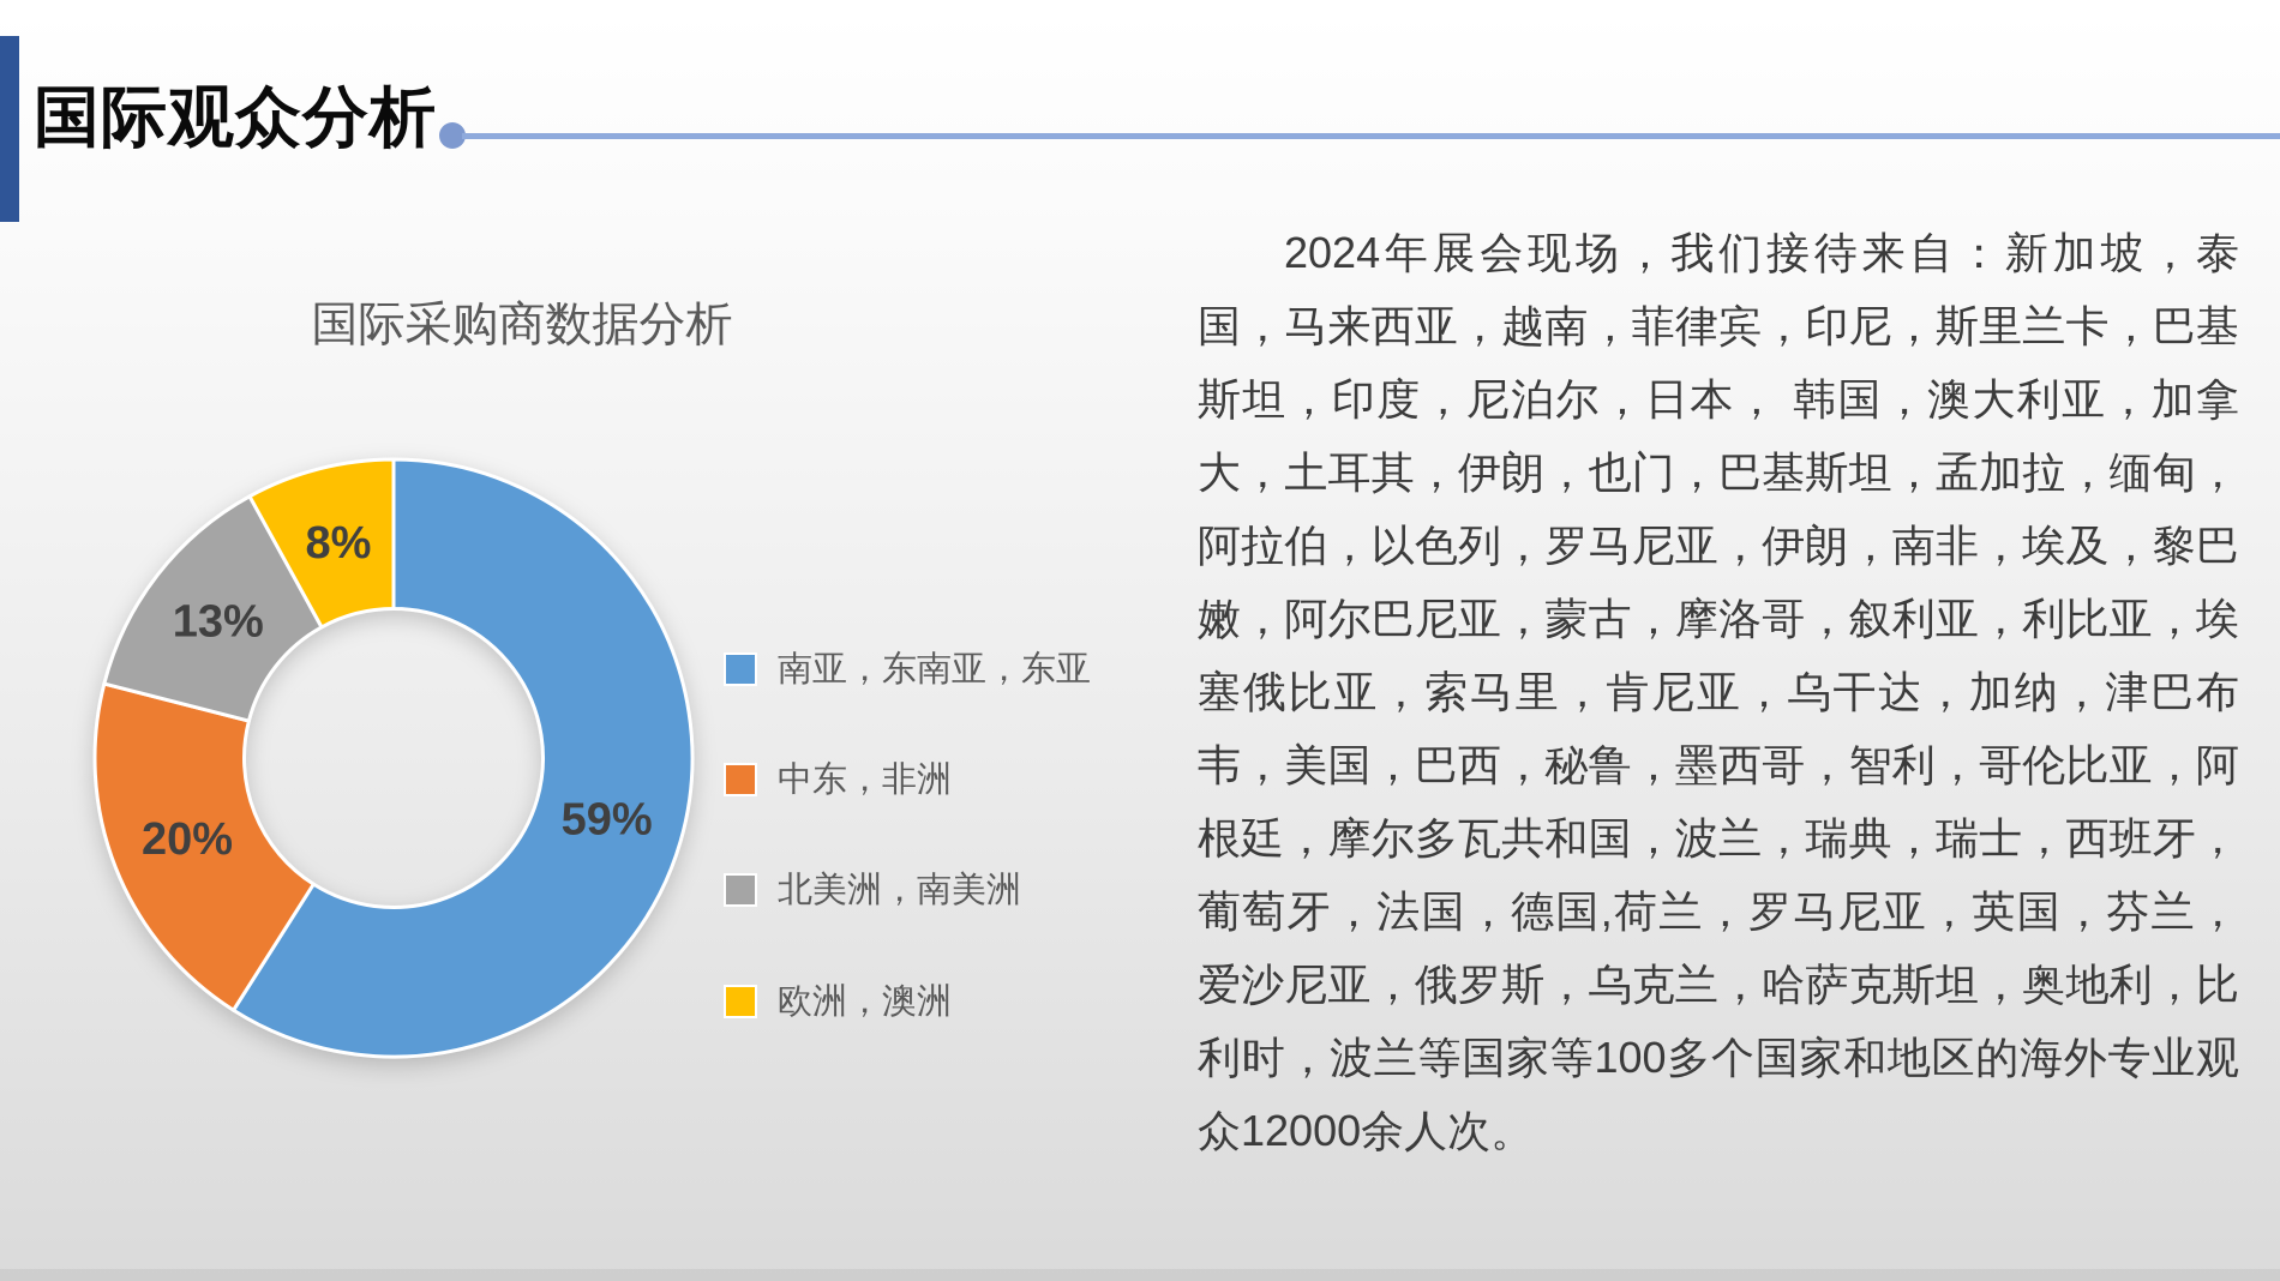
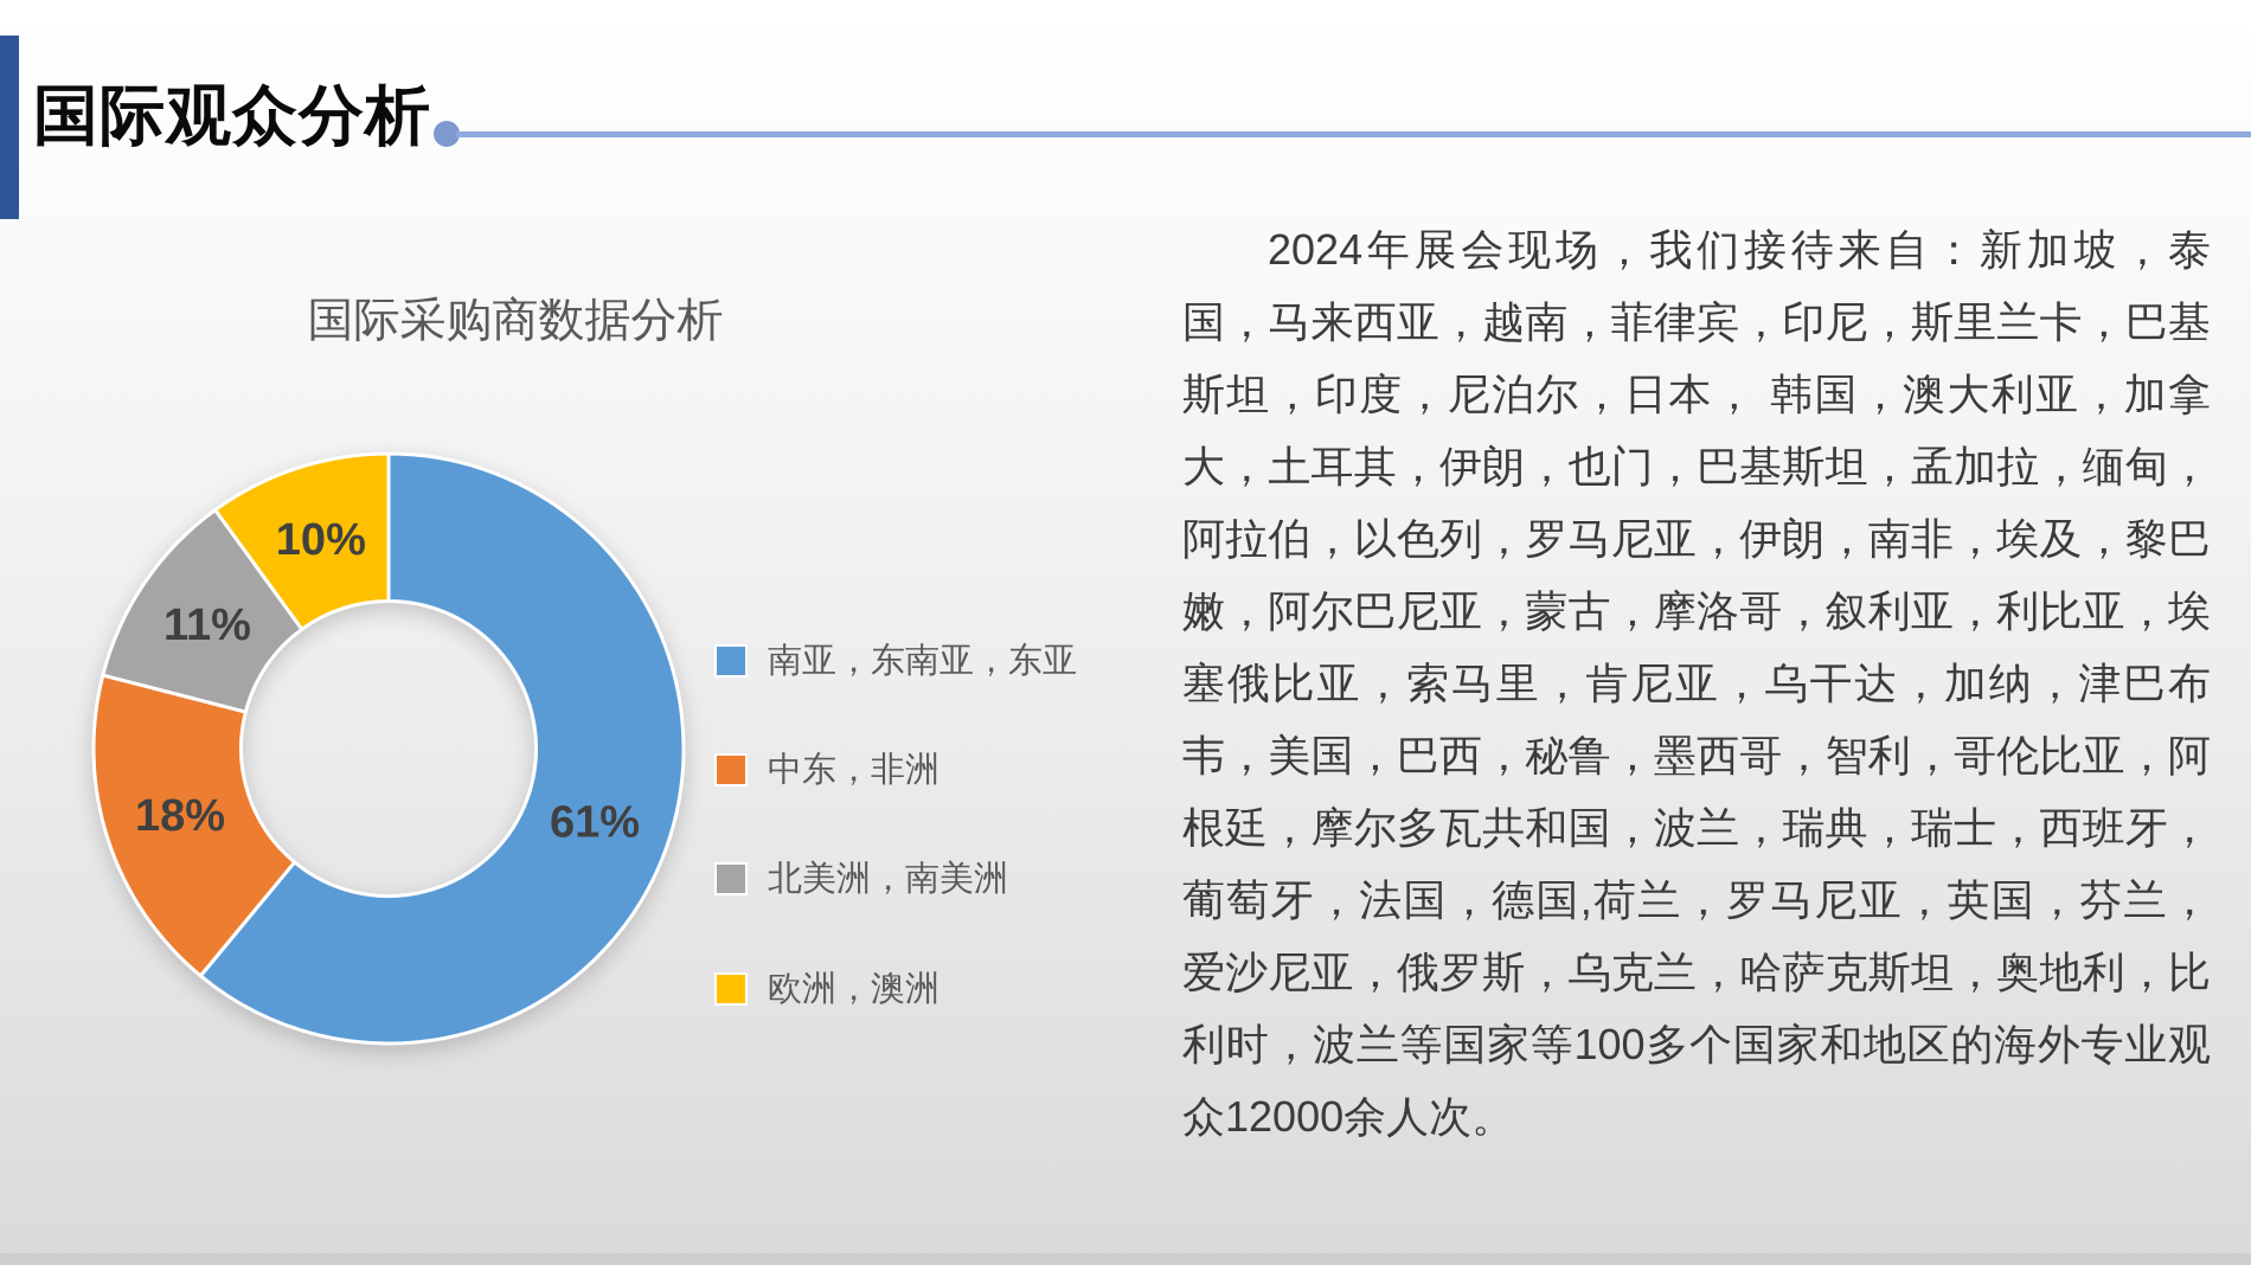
南亚，东南亚，东亚: 59% -> 61%
中东，非洲: 20% -> 18%
北美洲，南美洲: 13% -> 11%
欧洲，澳洲: 8% -> 10%
